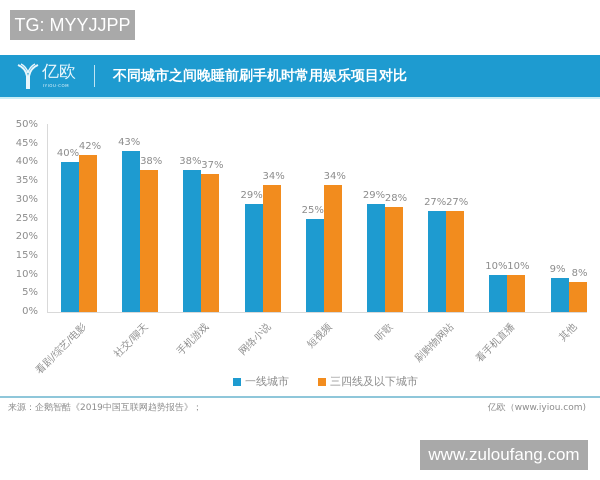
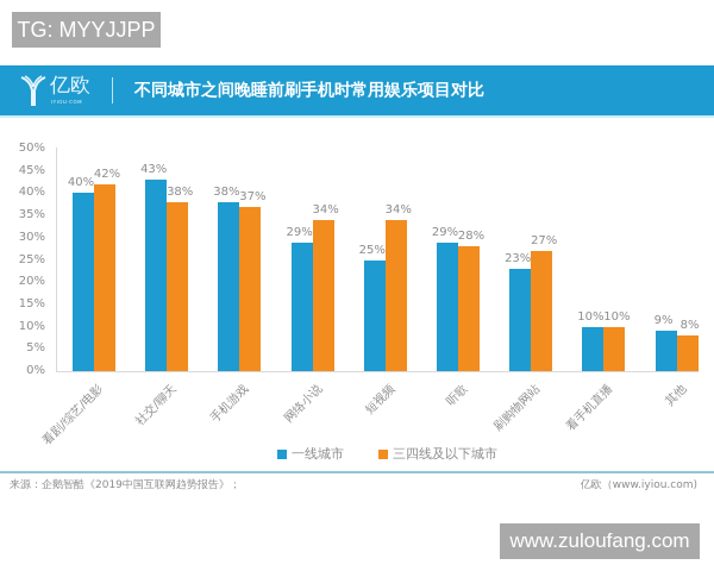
一线城市/刷购物网站: 27% -> 23%
